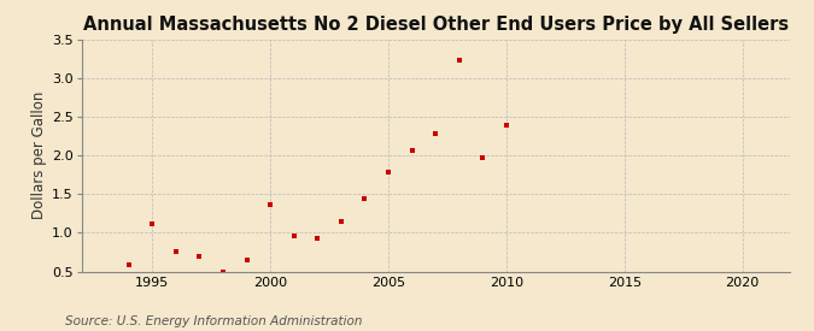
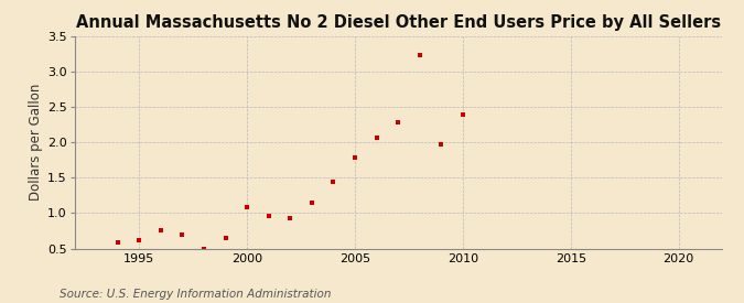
1995: 1.12 -> 0.62
2000: 1.36 -> 1.08
